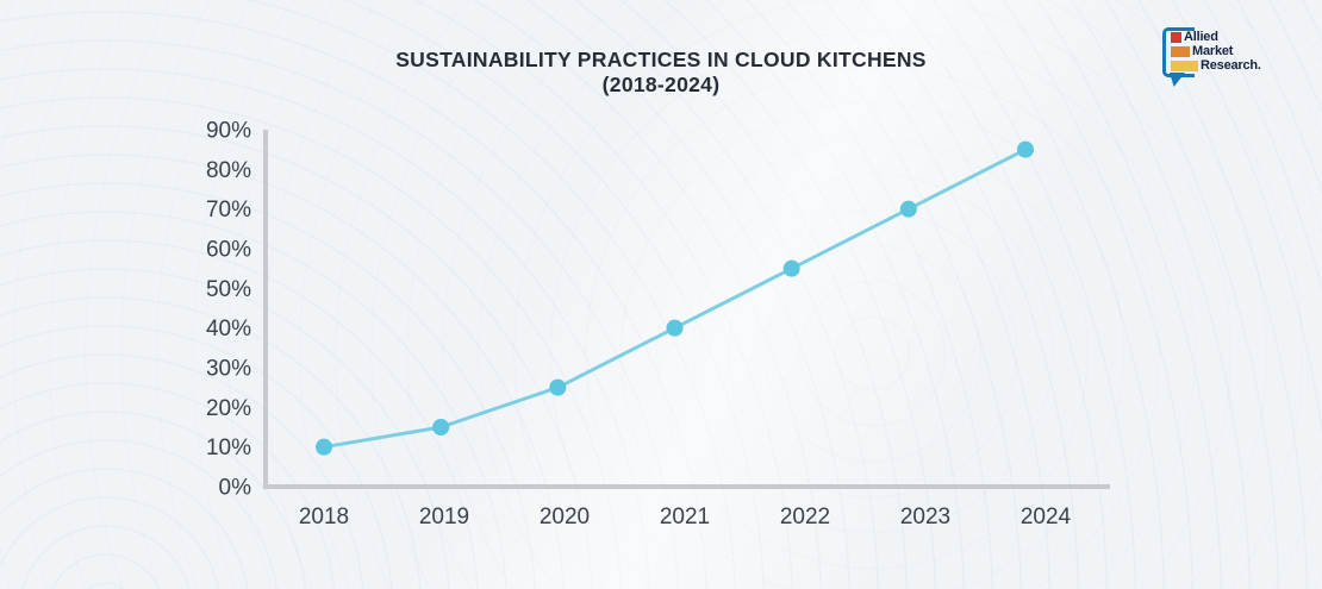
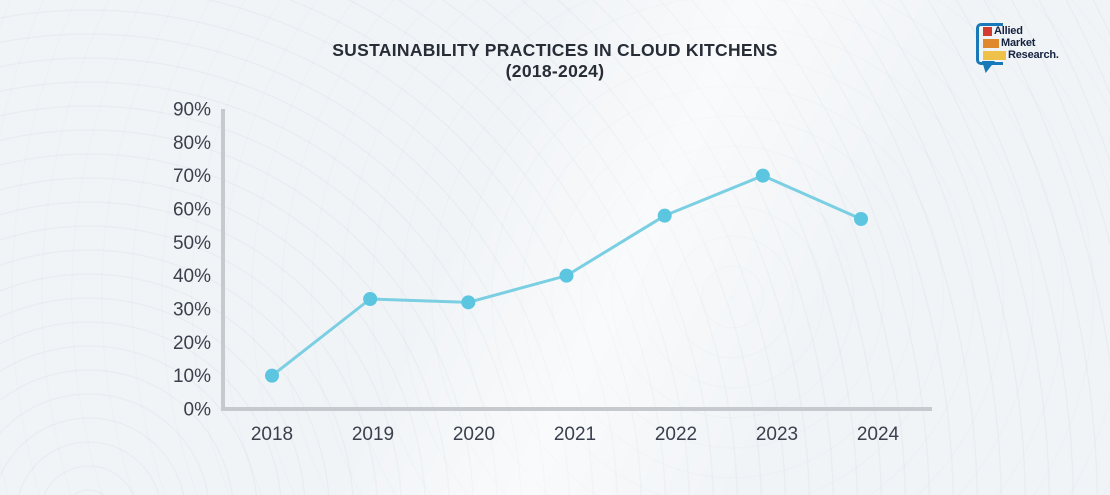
2019: 15% -> 33%
2020: 25% -> 32%
2022: 55% -> 58%
2024: 85% -> 57%
